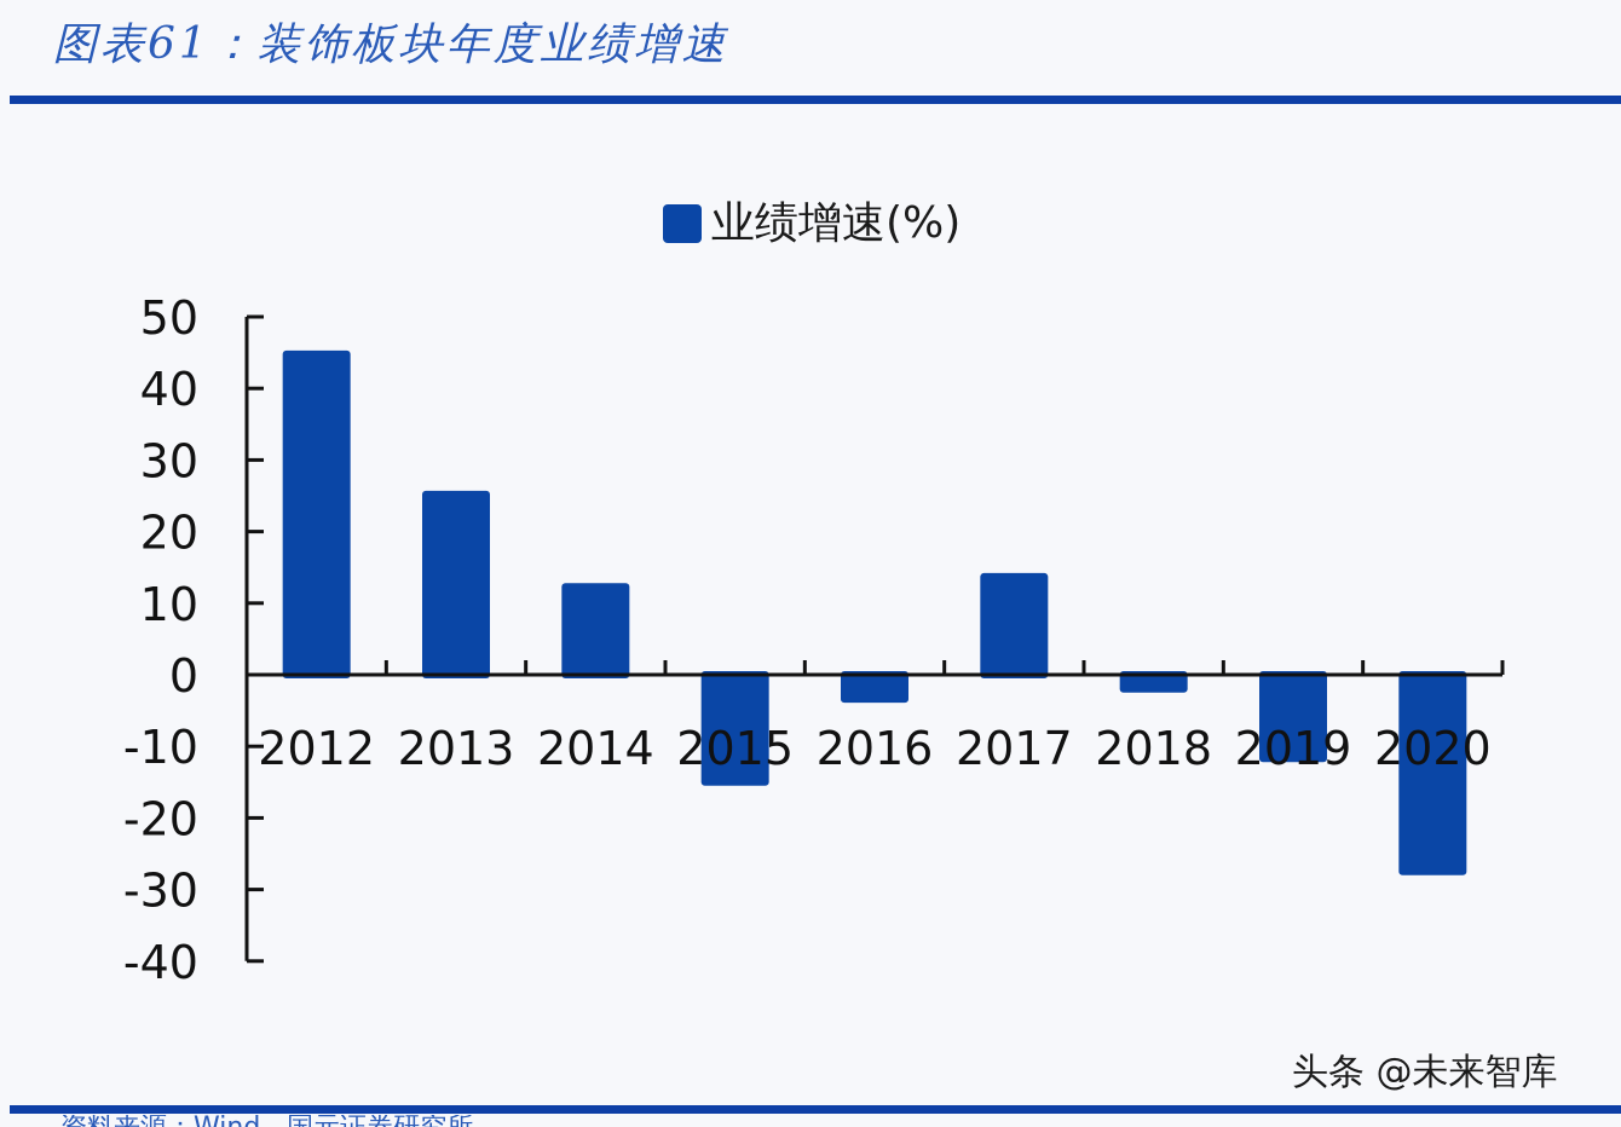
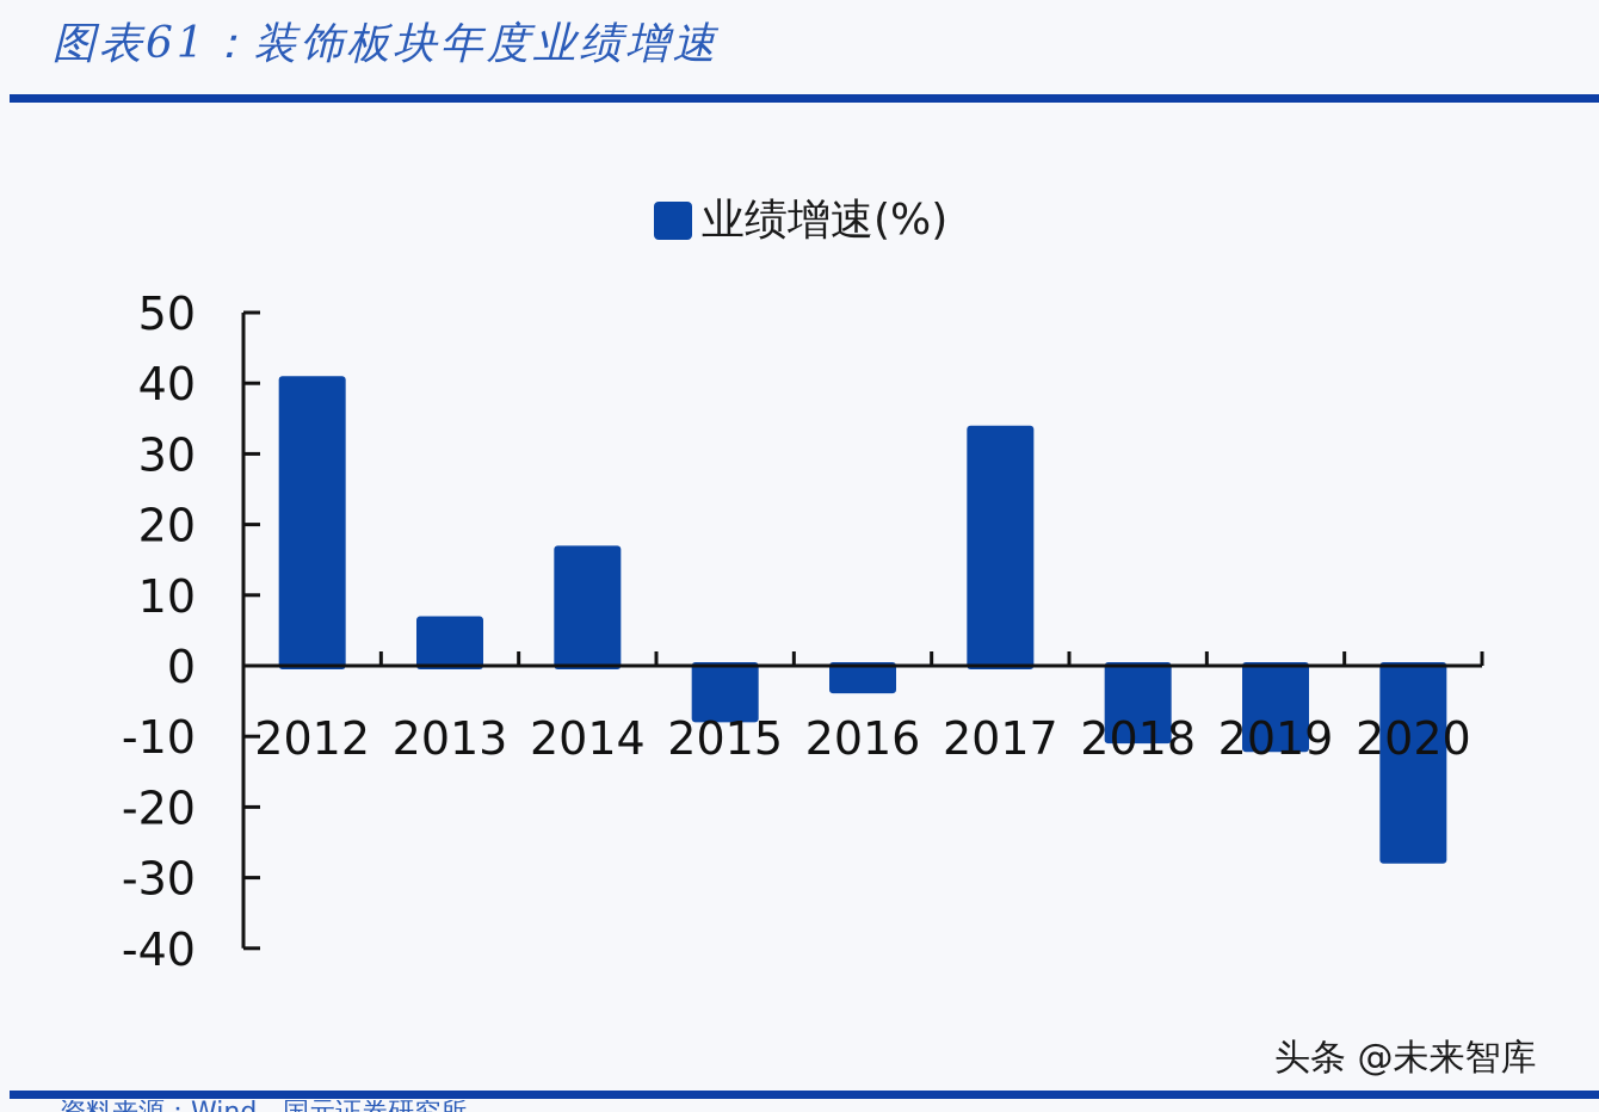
2012: 45 -> 41
2013: 26 -> 7
2014: 13 -> 17
2015: -16 -> -8
2017: 14 -> 34
2018: -2 -> -11
